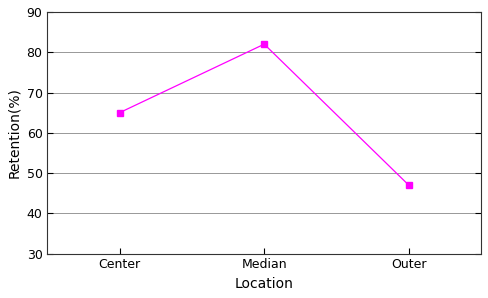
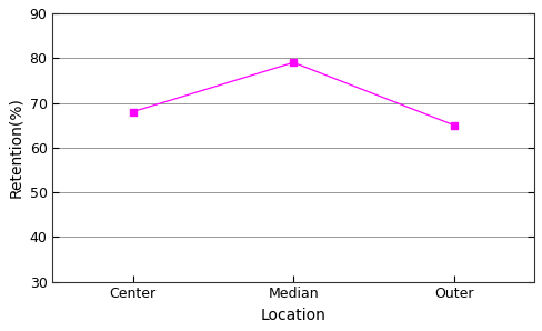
Center: 65 -> 68
Median: 82 -> 79
Outer: 47 -> 65
